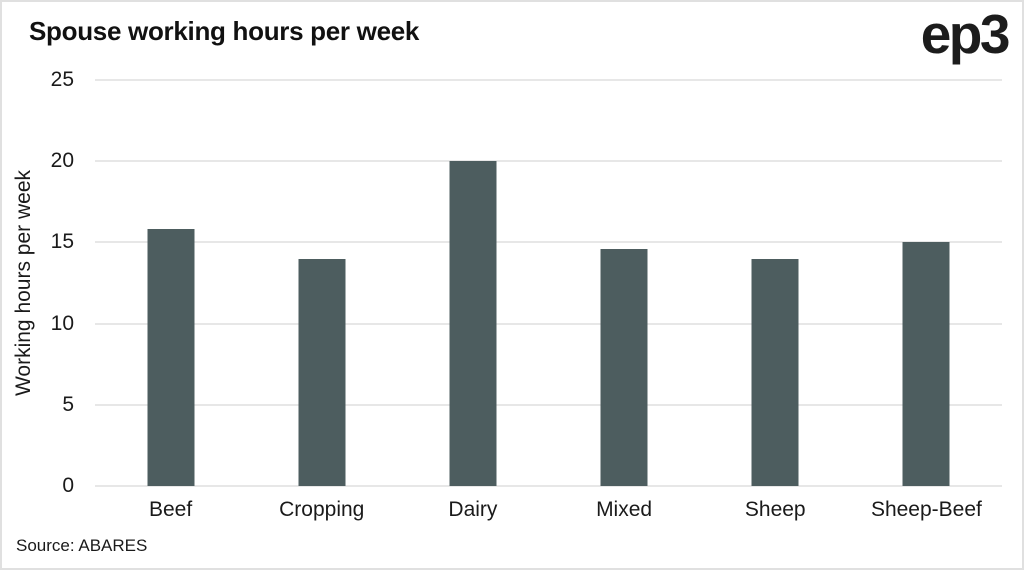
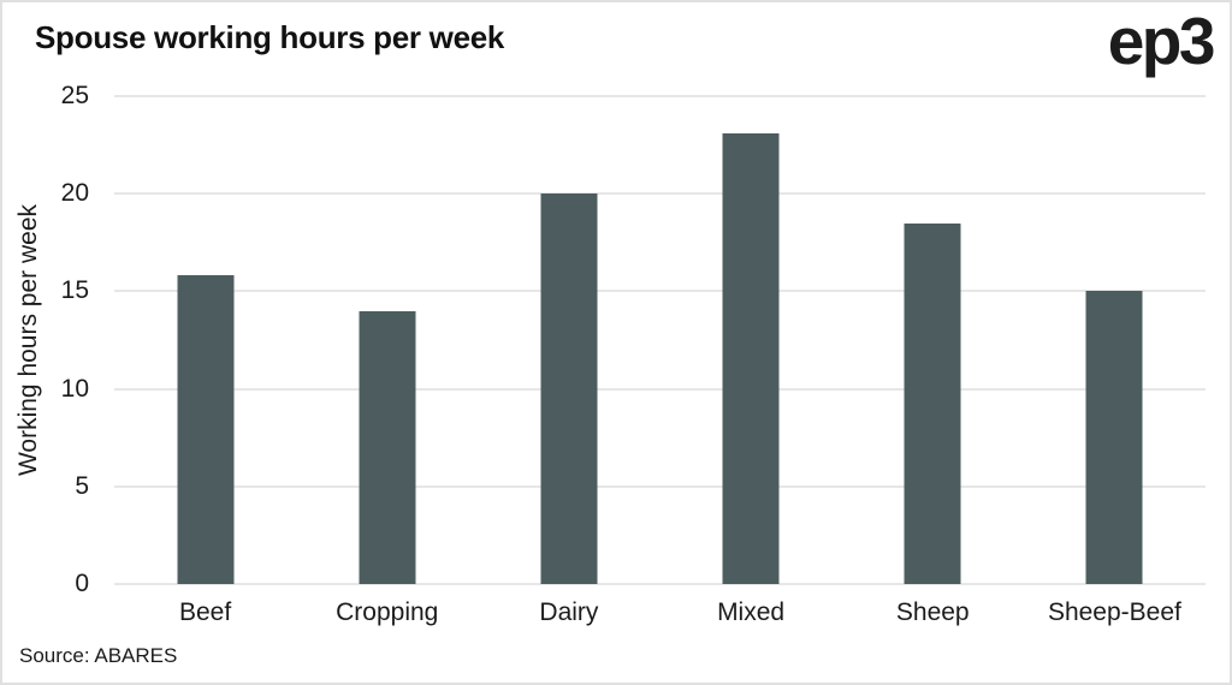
Mixed: 14.6 -> 23.1
Sheep: 14.0 -> 18.5
